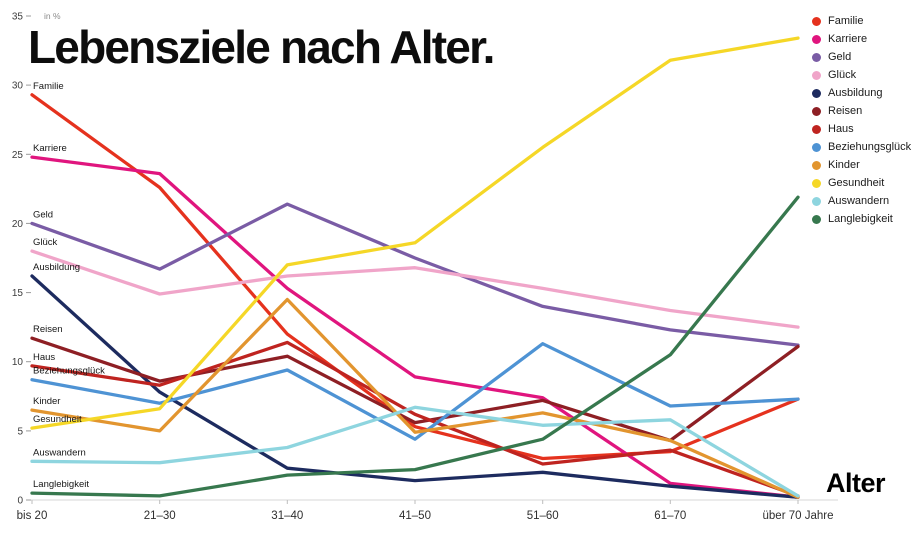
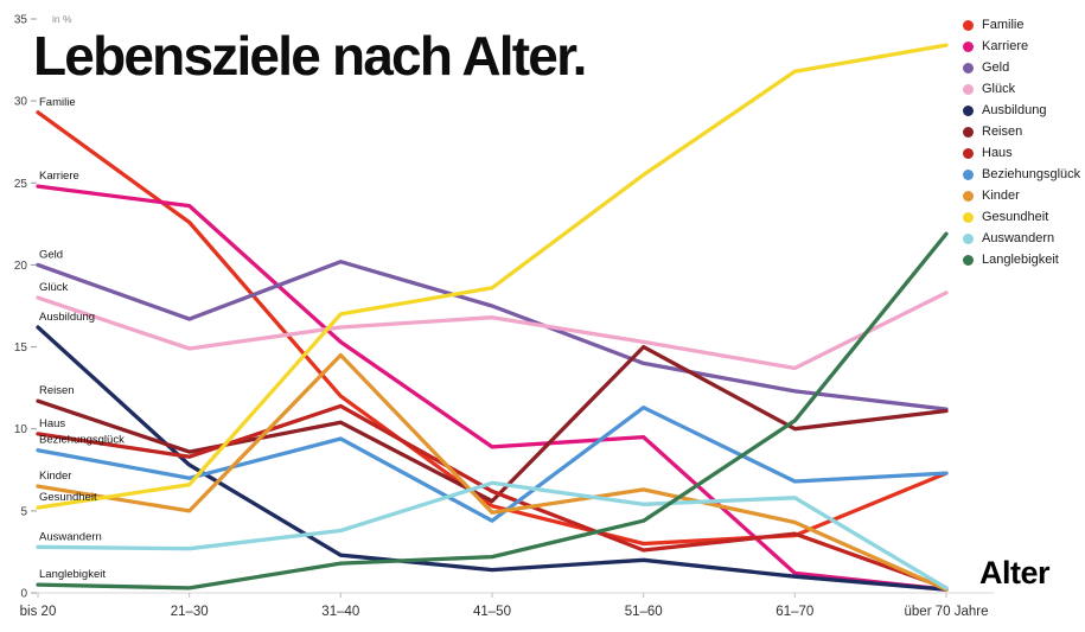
Geld/31–40: 21.4 -> 20.2
Karriere/51–60: 7.4 -> 9.5
Reisen/51–60: 7.2 -> 15.0
Reisen/61–70: 4.3 -> 10.0
Glück/über 70 Jahre: 12.5 -> 18.3
